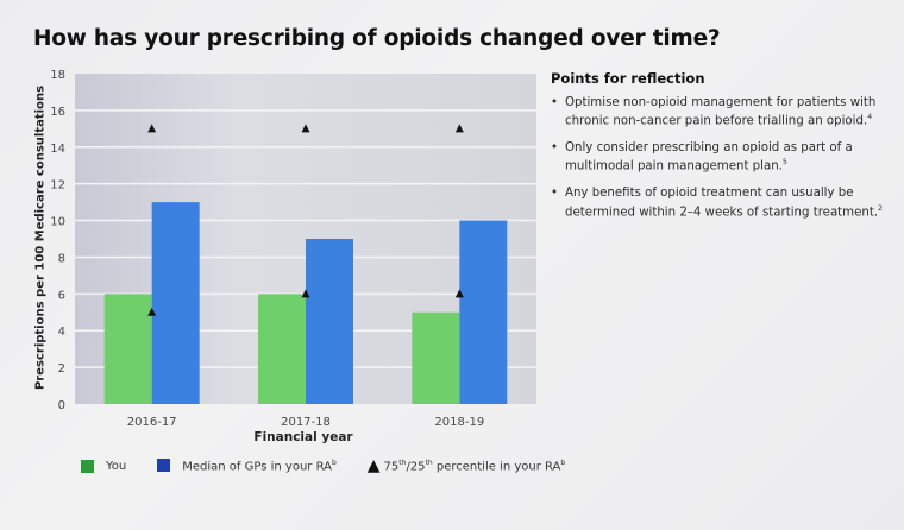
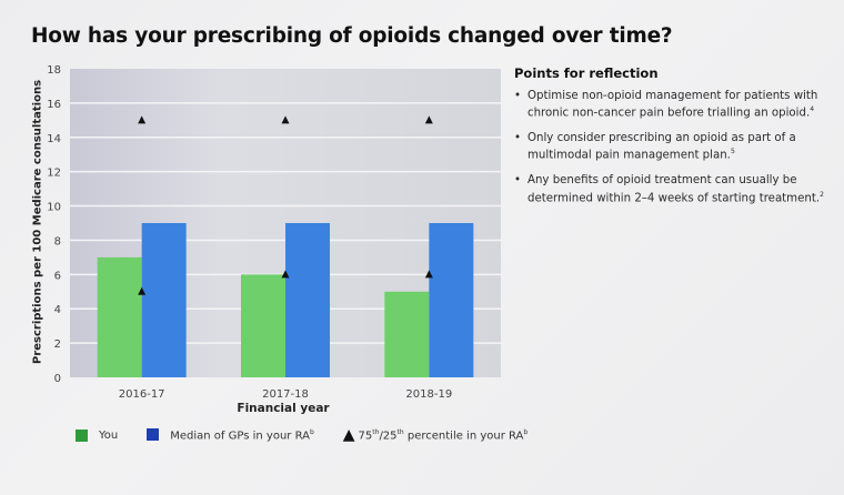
You/2016-17: 6 -> 7
Median of GPs in your RA/2016-17: 11 -> 9
Median of GPs in your RA/2018-19: 10 -> 9
